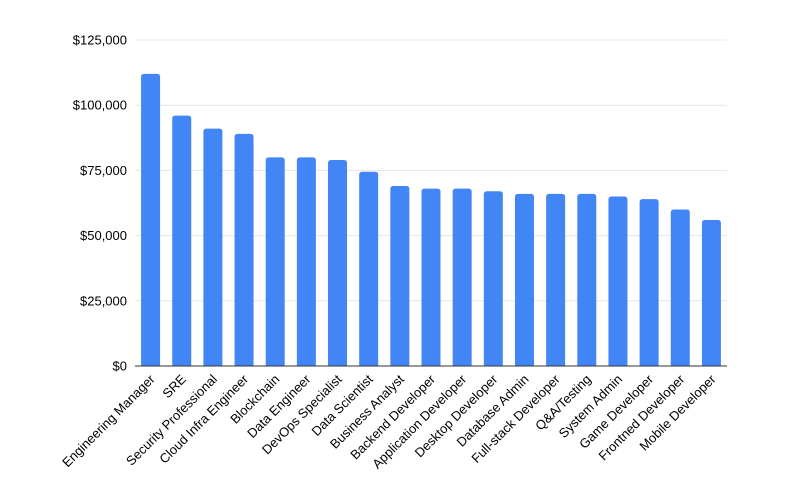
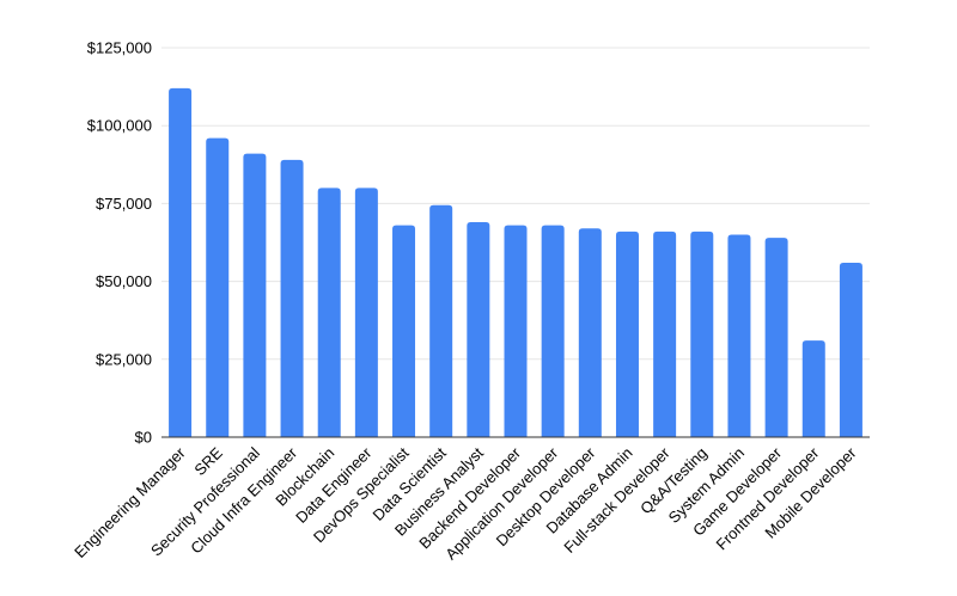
DevOps Specialist: $79000 -> $68000
Frontned Developer: $60000 -> $31000
